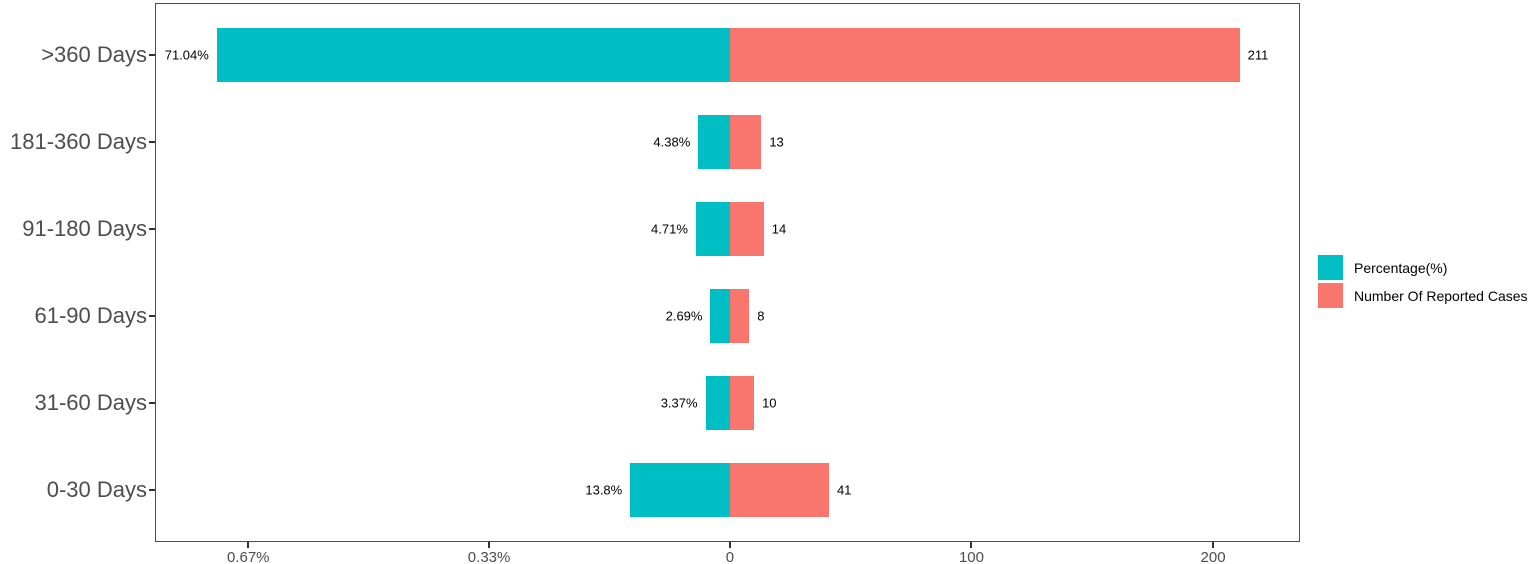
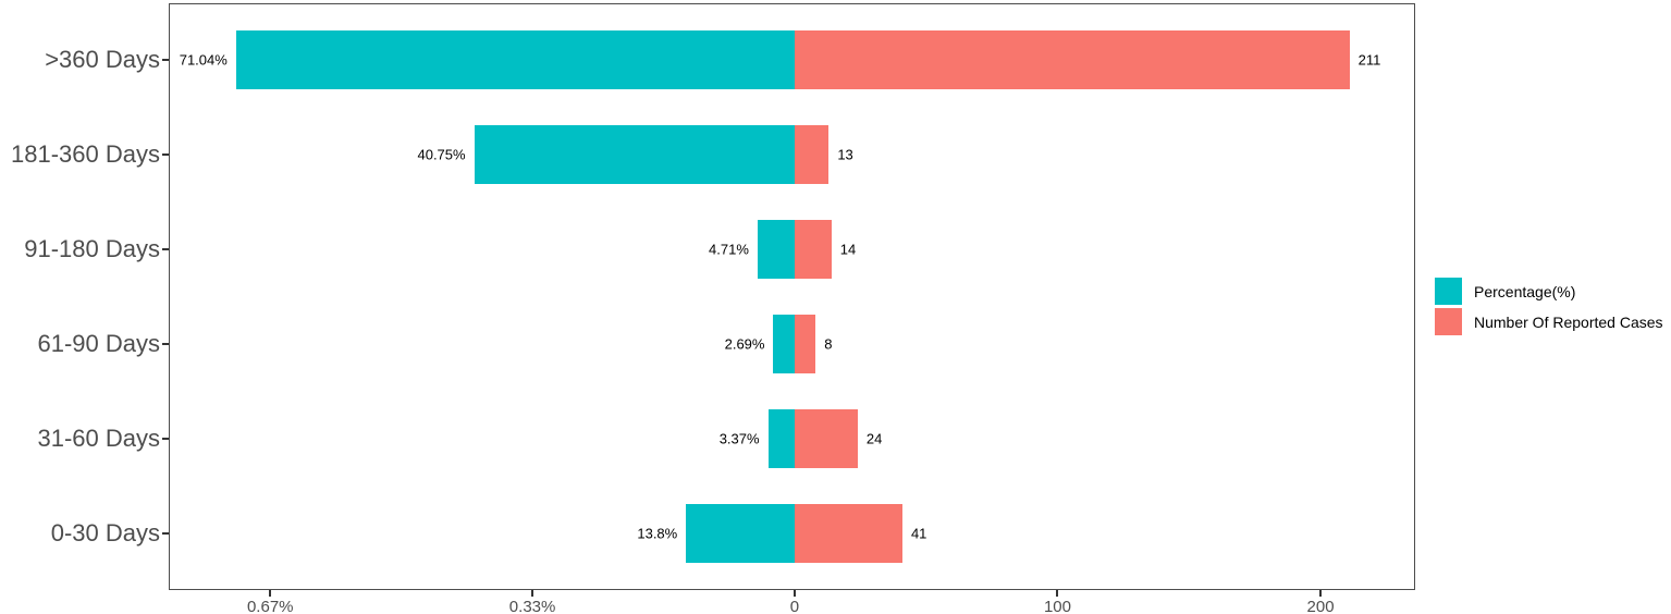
Percentage(%)/181-360 Days: 4.38% -> 40.75%
Number Of Reported Cases/31-60 Days: 10 -> 24
